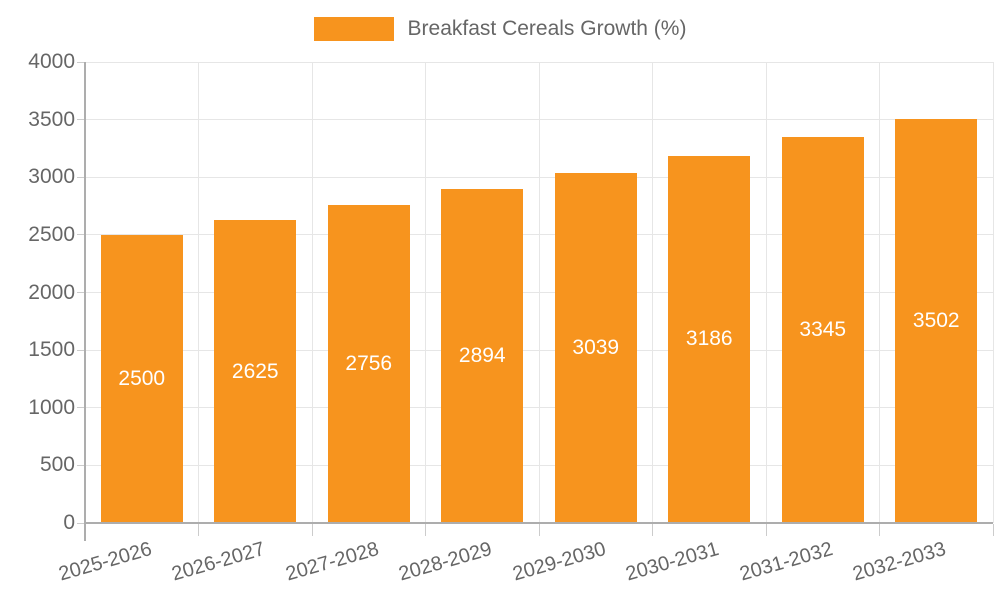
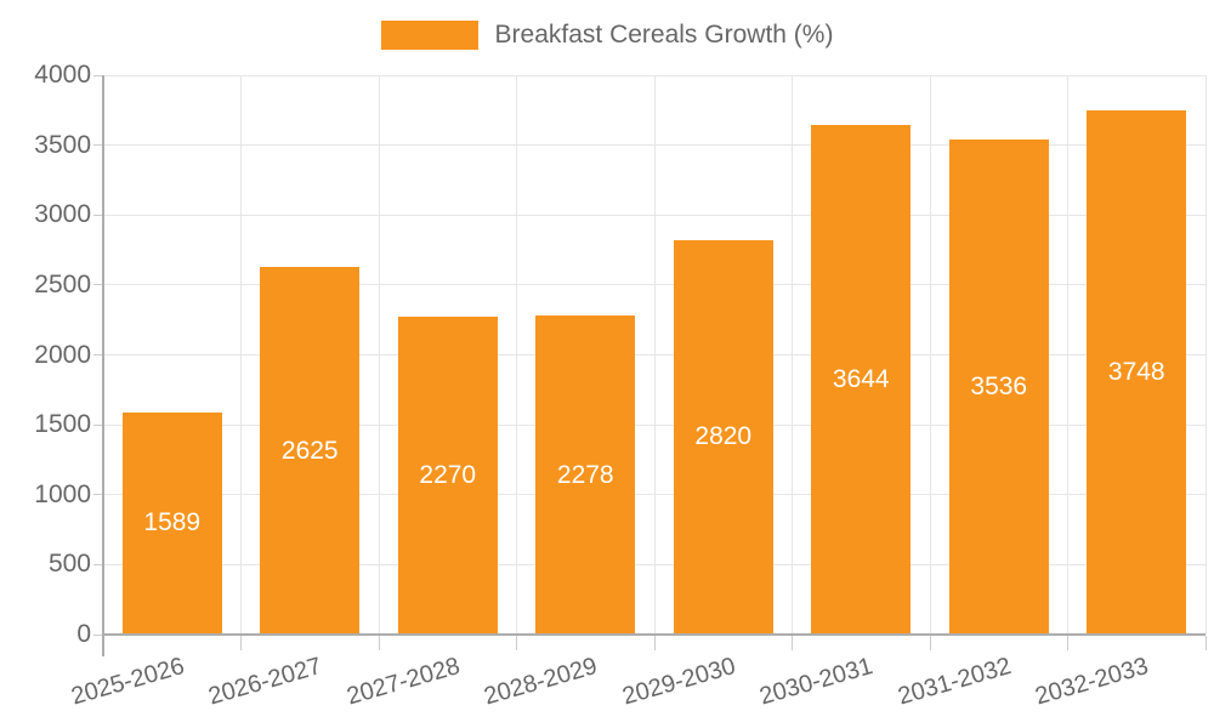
2025-2026: 2500 -> 1589
2027-2028: 2756 -> 2270
2028-2029: 2894 -> 2278
2029-2030: 3039 -> 2820
2030-2031: 3186 -> 3644
2031-2032: 3345 -> 3536
2032-2033: 3502 -> 3748
